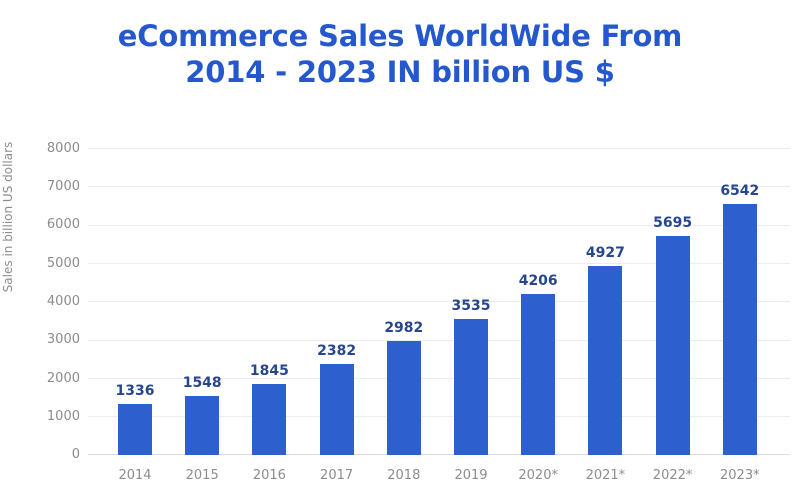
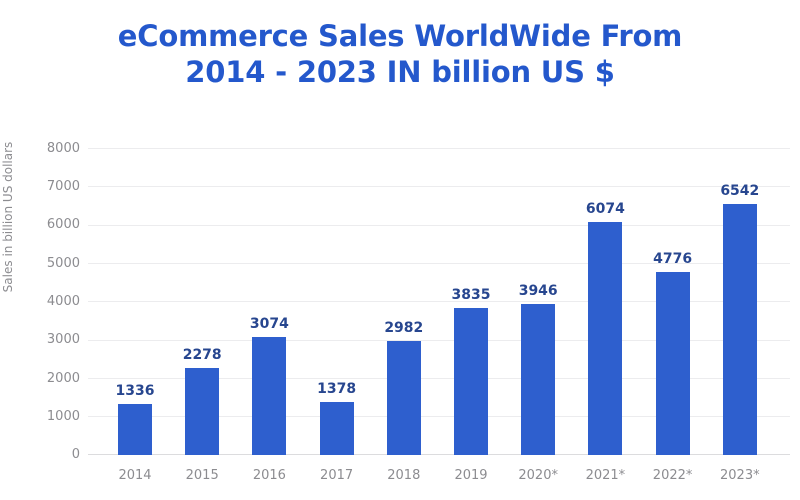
2015: 1548 -> 2278
2016: 1845 -> 3074
2017: 2382 -> 1378
2019: 3535 -> 3835
2020*: 4206 -> 3946
2021*: 4927 -> 6074
2022*: 5695 -> 4776
